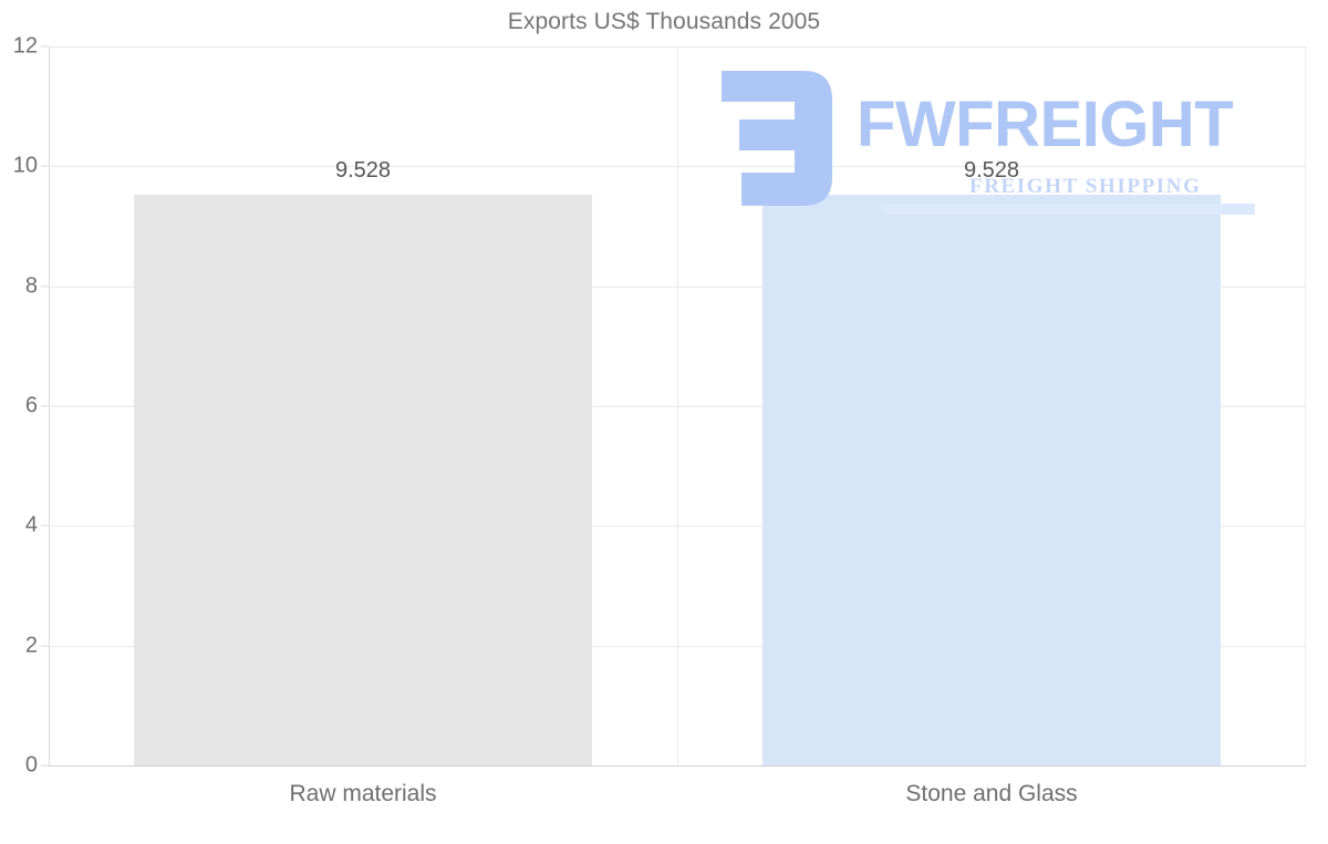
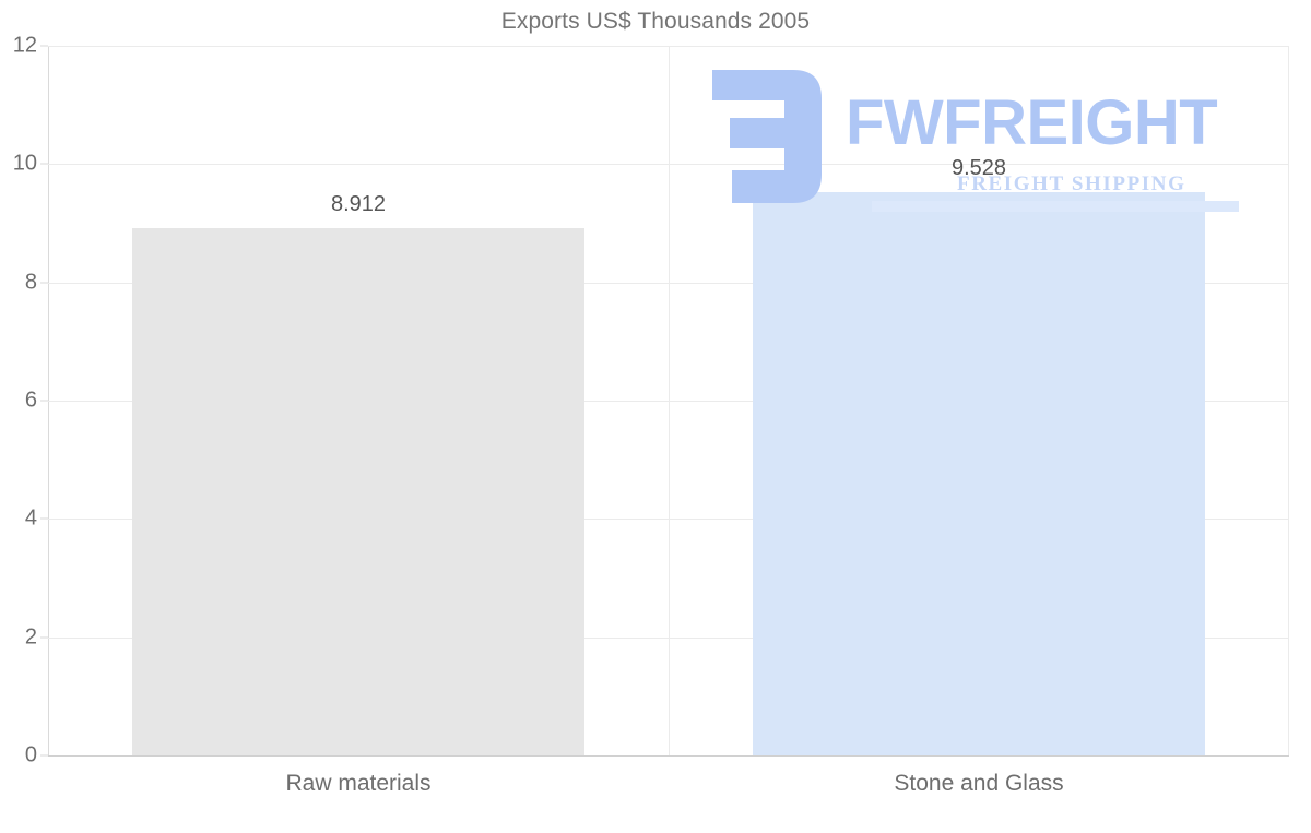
Raw materials: 9.528 -> 8.912
